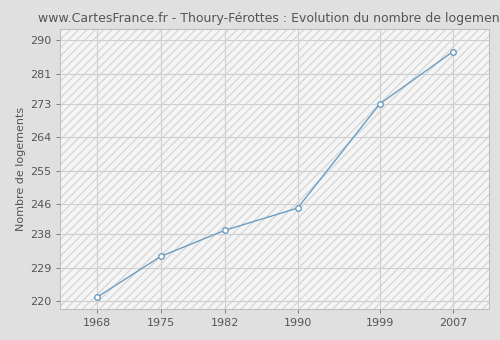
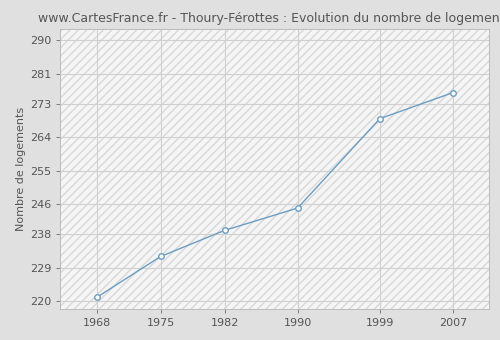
1999: 273 -> 269
2007: 287 -> 276
